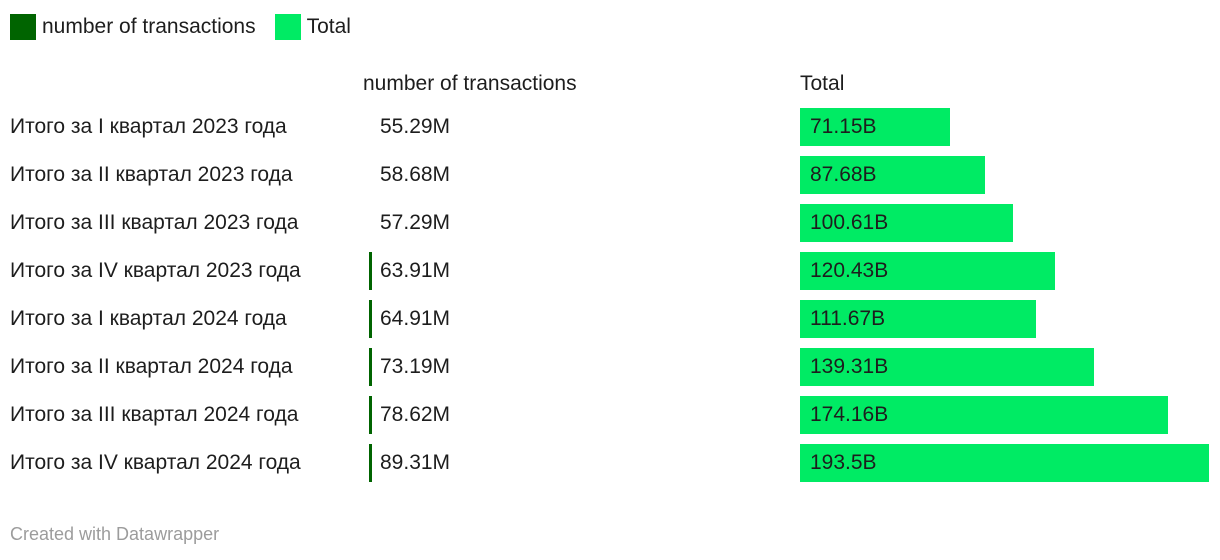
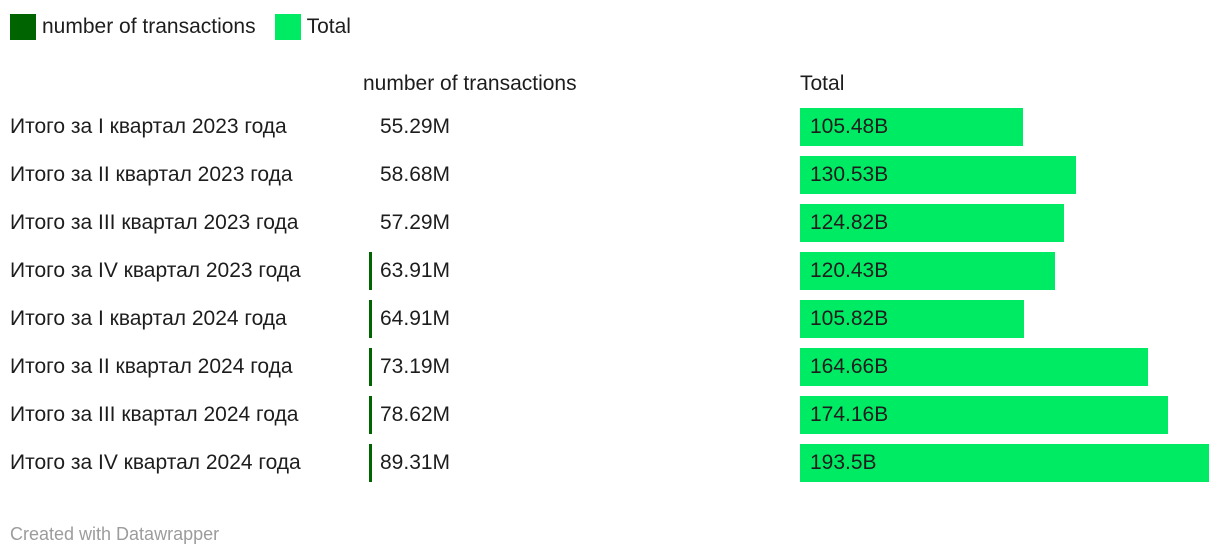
Total/Итого за I квартал 2023 года: 71.15B -> 105.48B
Total/Итого за II квартал 2023 года: 87.68B -> 130.53B
Total/Итого за III квартал 2023 года: 100.61B -> 124.82B
Total/Итого за I квартал 2024 года: 111.67B -> 105.82B
Total/Итого за II квартал 2024 года: 139.31B -> 164.66B
